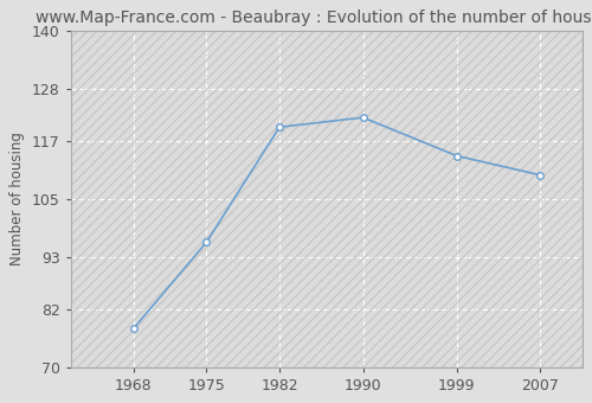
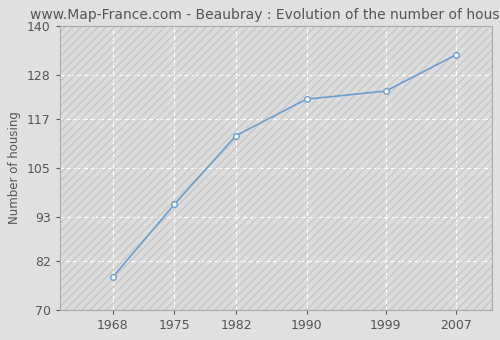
1982: 120 -> 113
1999: 114 -> 124
2007: 110 -> 133
